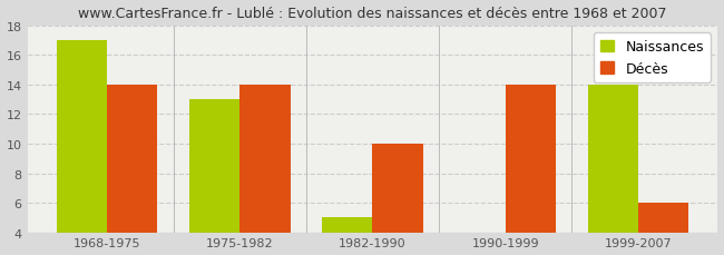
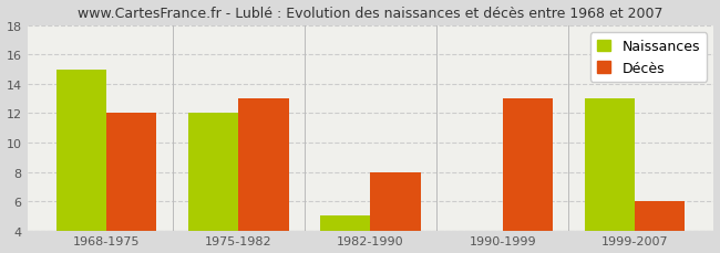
Naissances/1968-1975: 17 -> 15
Décès/1968-1975: 14 -> 12
Naissances/1975-1982: 13 -> 12
Décès/1975-1982: 14 -> 13
Décès/1982-1990: 10 -> 8
Décès/1990-1999: 14 -> 13
Naissances/1999-2007: 14 -> 13
